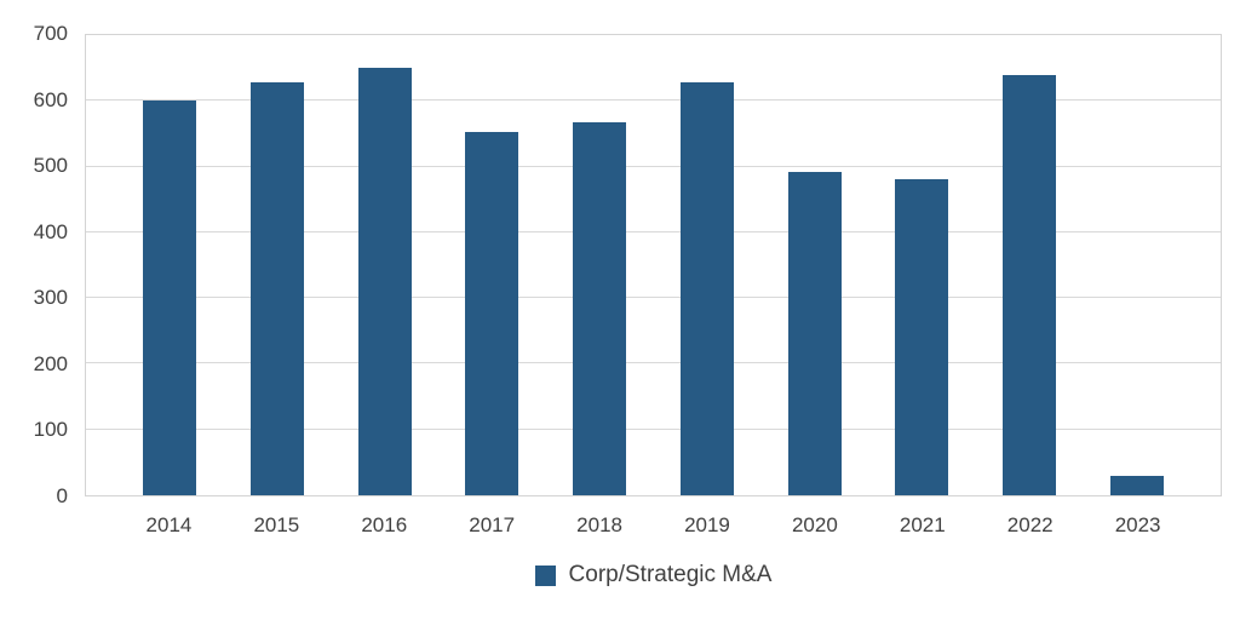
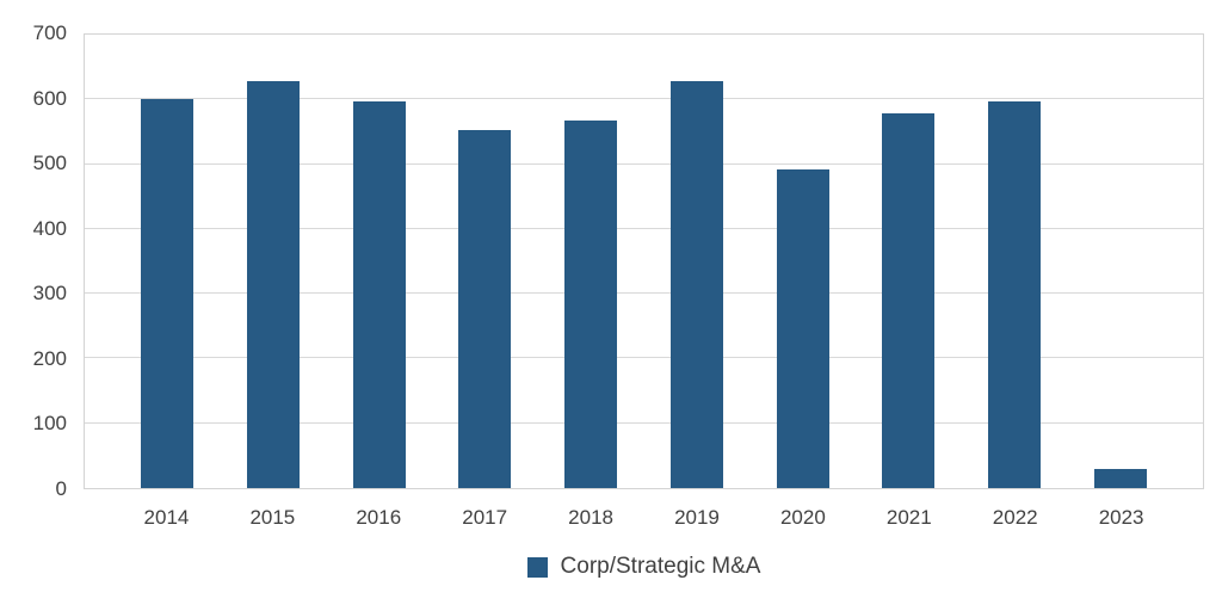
2016: 650 -> 600
2021: 480 -> 580
2022: 640 -> 600
